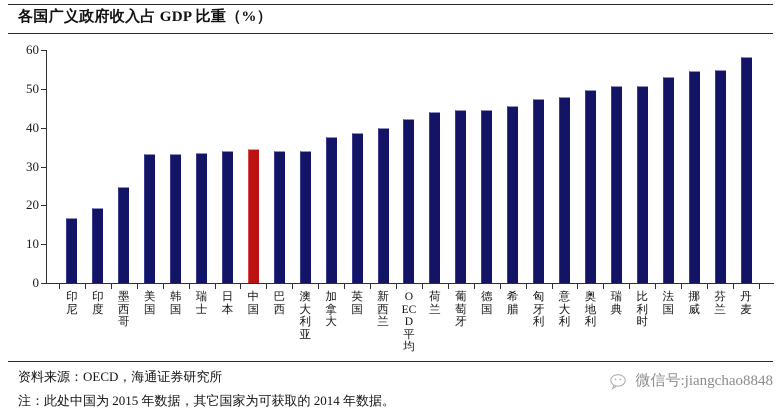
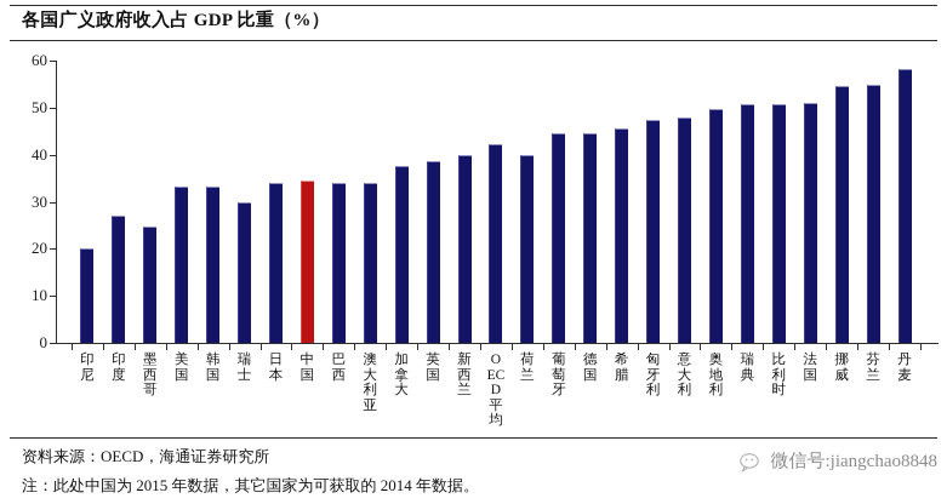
印尼: 17 -> 20
印度: 19 -> 27
瑞士: 33 -> 30
荷兰: 44 -> 40
法国: 53 -> 51
